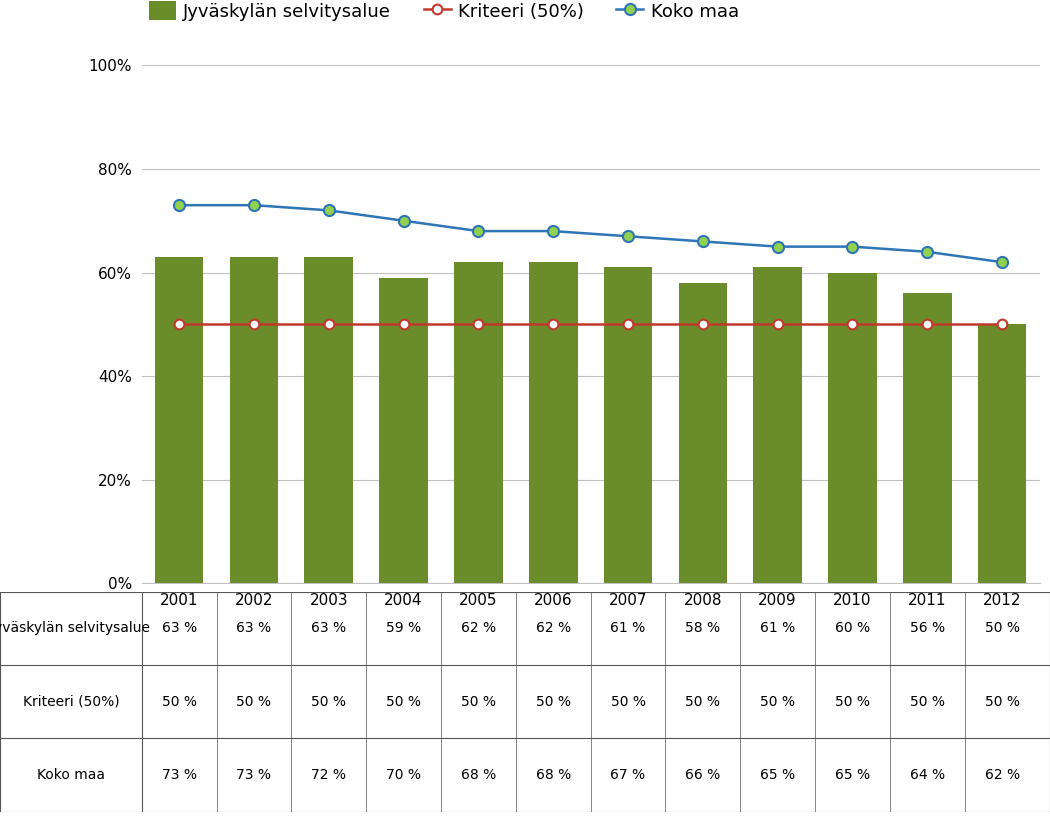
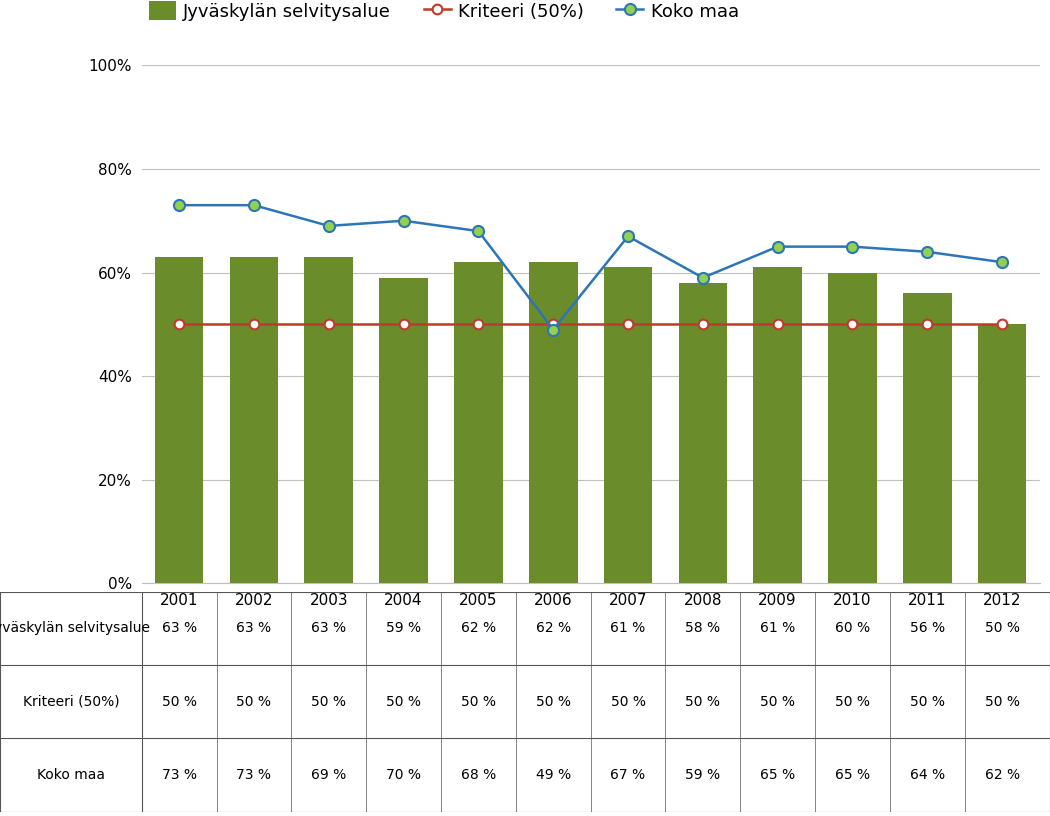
Koko maa/2003: 72 -> 69
Koko maa/2006: 68 -> 49
Koko maa/2008: 66 -> 59
